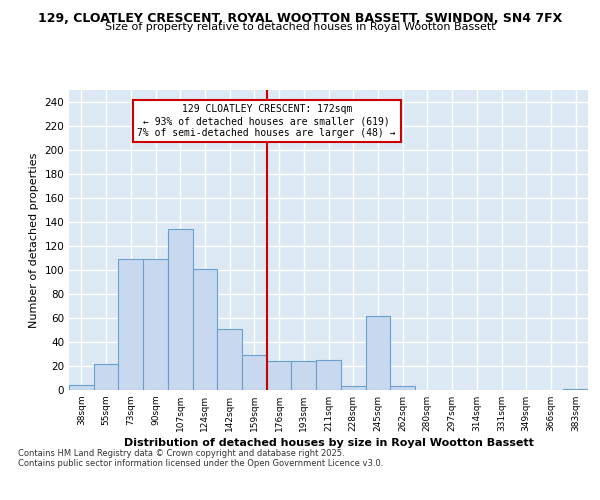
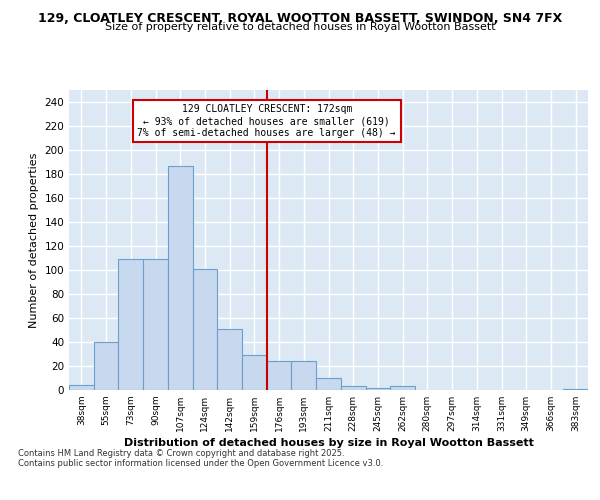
55sqm: 22 -> 40
107sqm: 134 -> 187
211sqm: 25 -> 10
245sqm: 62 -> 2
